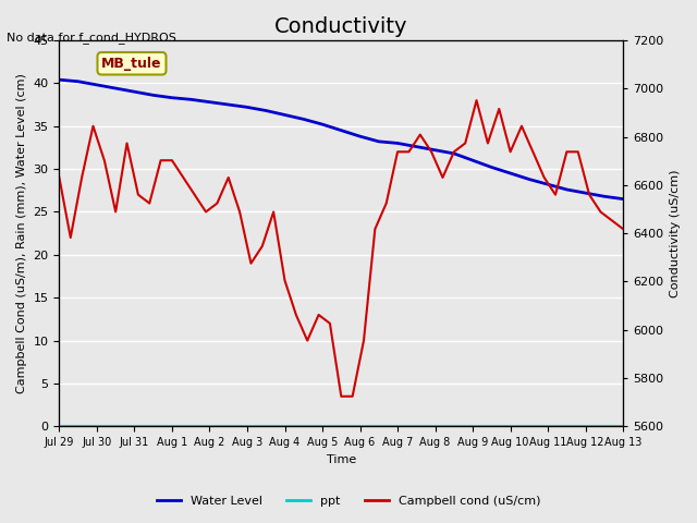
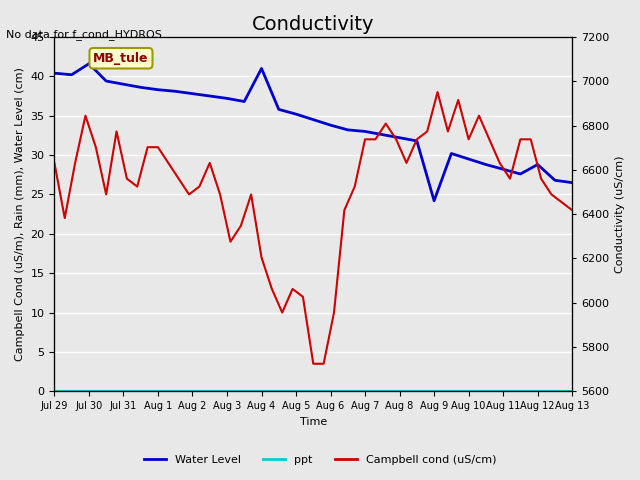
Water Level/Jul 30: 39.8 -> 41.6
Water Level/Aug 4: 36.3 -> 41.0
Water Level/Aug 9: 31.0 -> 24.2
Water Level/Aug 12: 27.2 -> 28.8
